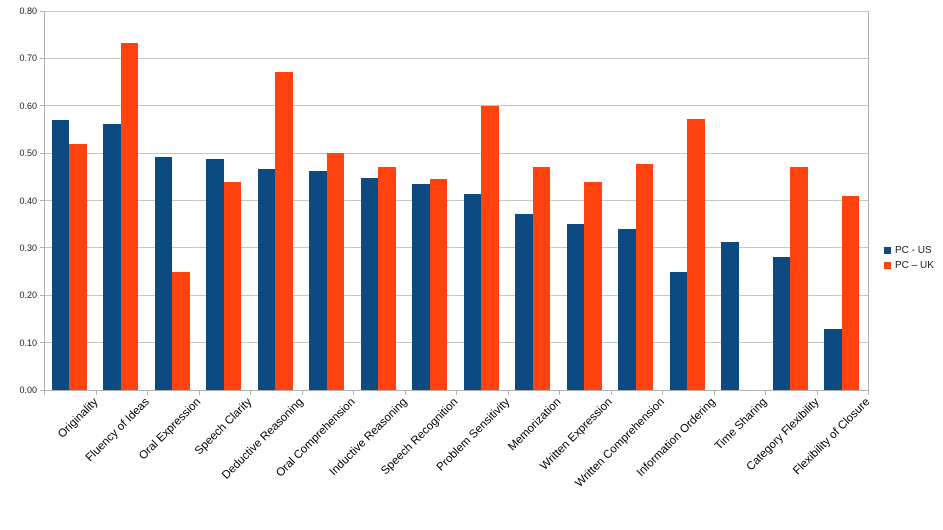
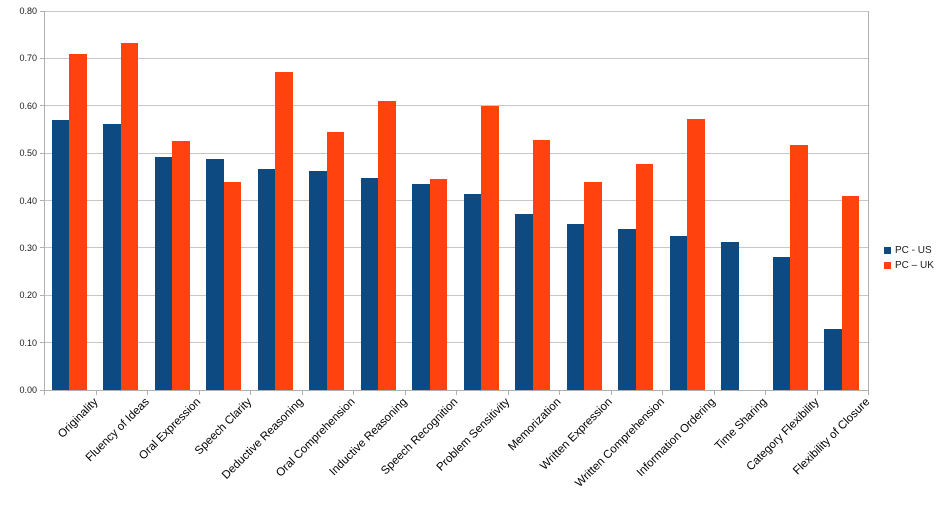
PC – UK/Originality: 0.52 -> 0.71
PC – UK/Oral Expression: 0.25 -> 0.53
PC – UK/Oral Comprehension: 0.50 -> 0.54
PC – UK/Inductive Reasoning: 0.47 -> 0.61
PC – UK/Memorization: 0.47 -> 0.53
PC - US/Information Ordering: 0.25 -> 0.33
PC – UK/Category Flexibility: 0.47 -> 0.52
